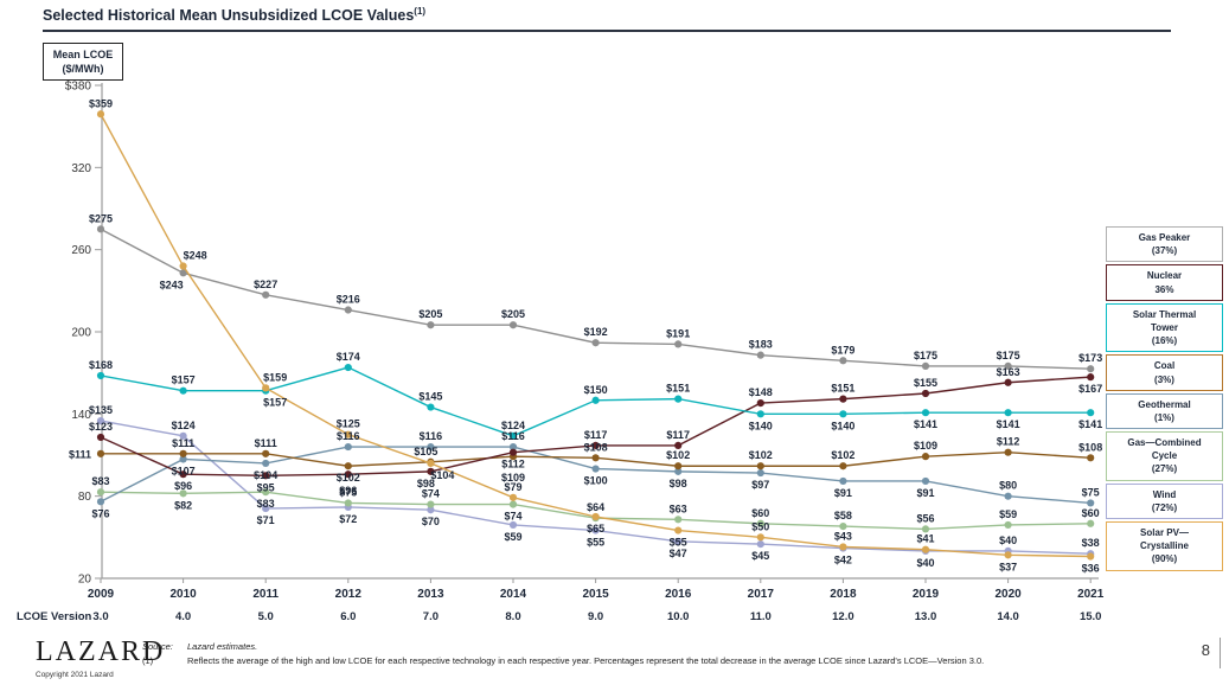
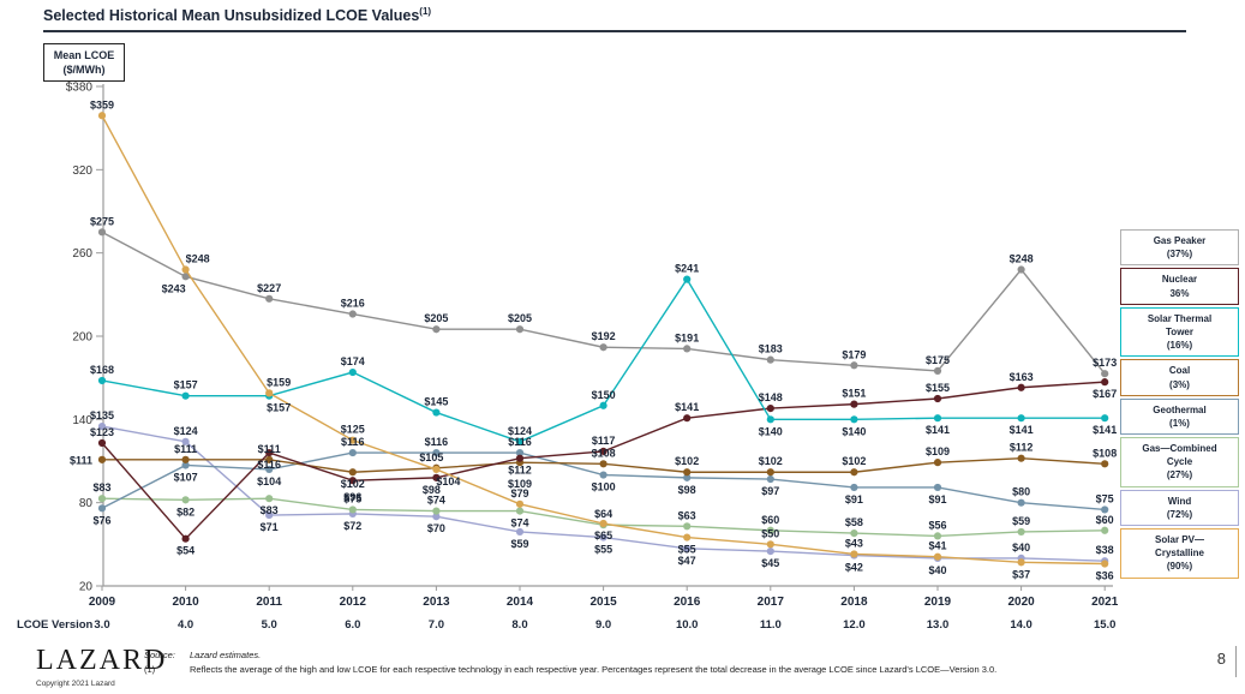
Nuclear/2010: $96 -> $54
Nuclear/2011: $95 -> $116
Nuclear/2016: $117 -> $141
Solar Thermal Tower/2016: $151 -> $241
Gas Peaker/2020: $175 -> $248
